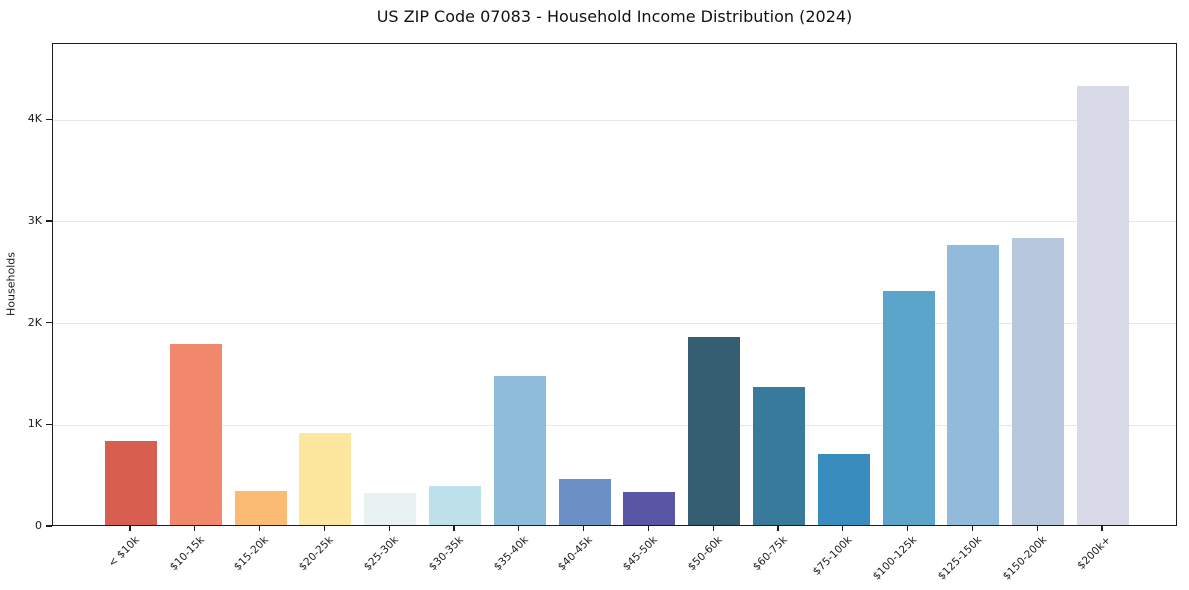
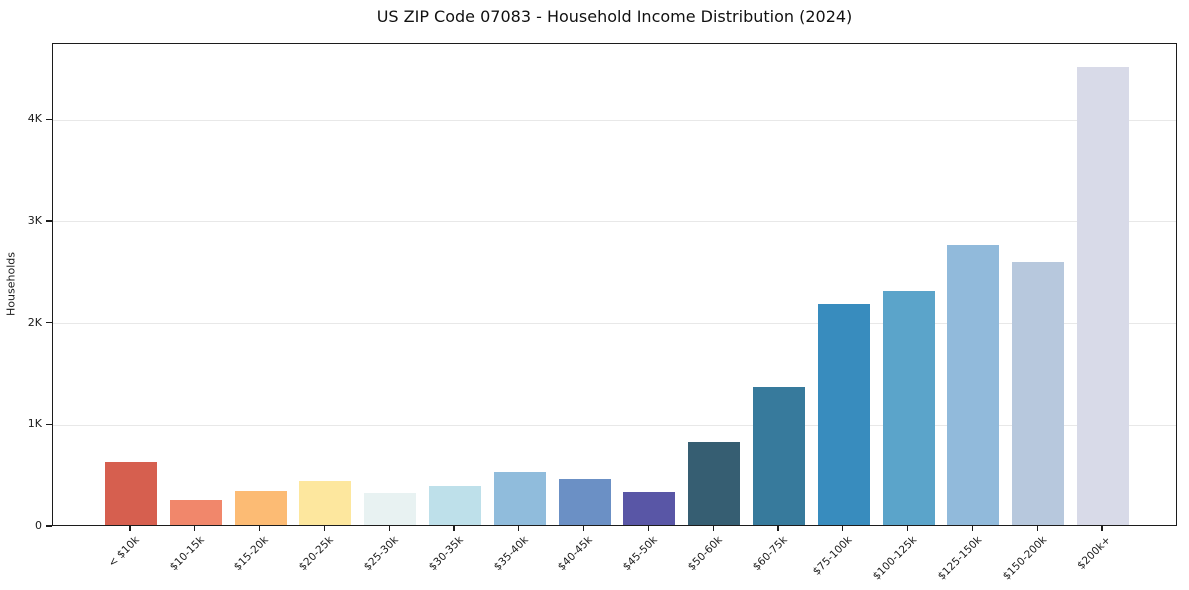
< $10k: 0.83K -> 0.62K
$10-15k: 1.78K -> 0.25K
$20-25k: 0.90K -> 0.43K
$35-40k: 1.47K -> 0.52K
$50-60k: 1.85K -> 0.82K
$75-100k: 0.70K -> 2.18K
$150-200k: 2.82K -> 2.58K
$200k+: 4.32K -> 4.50K
